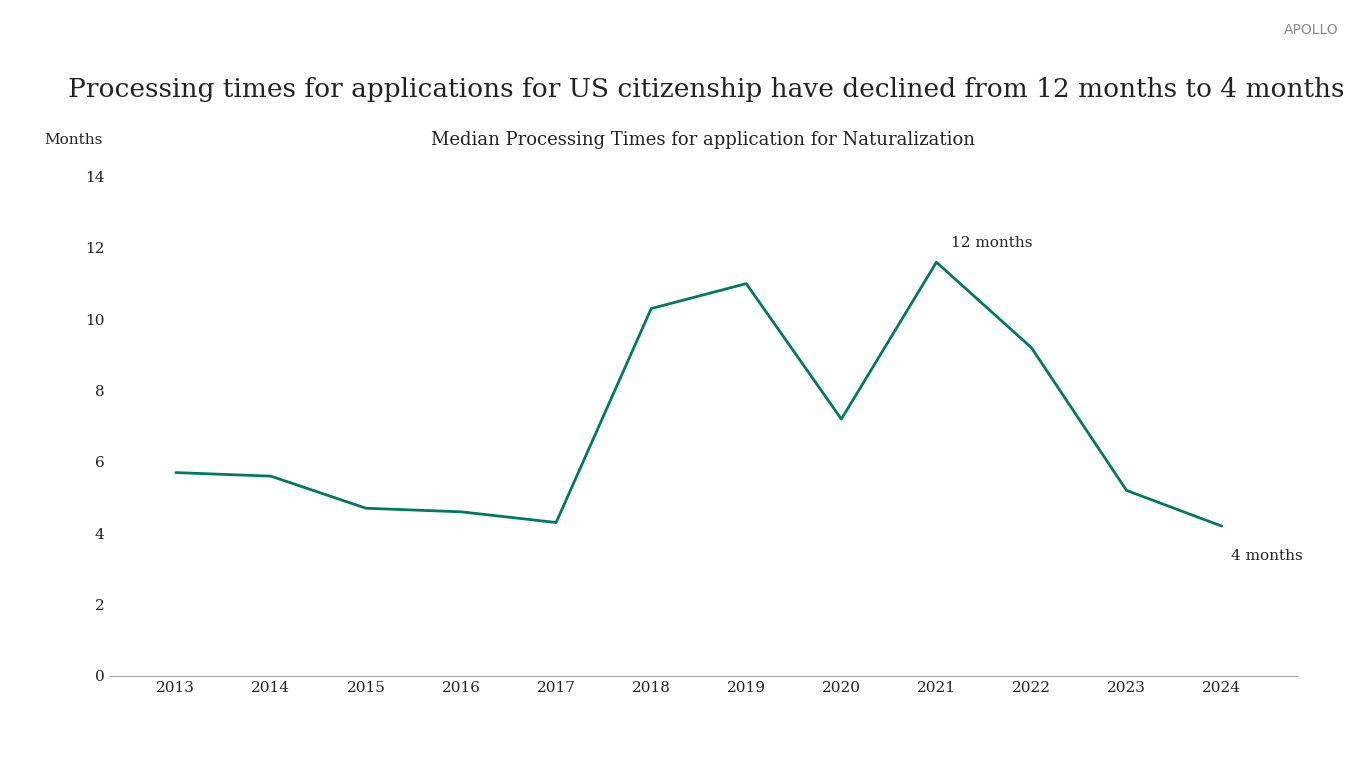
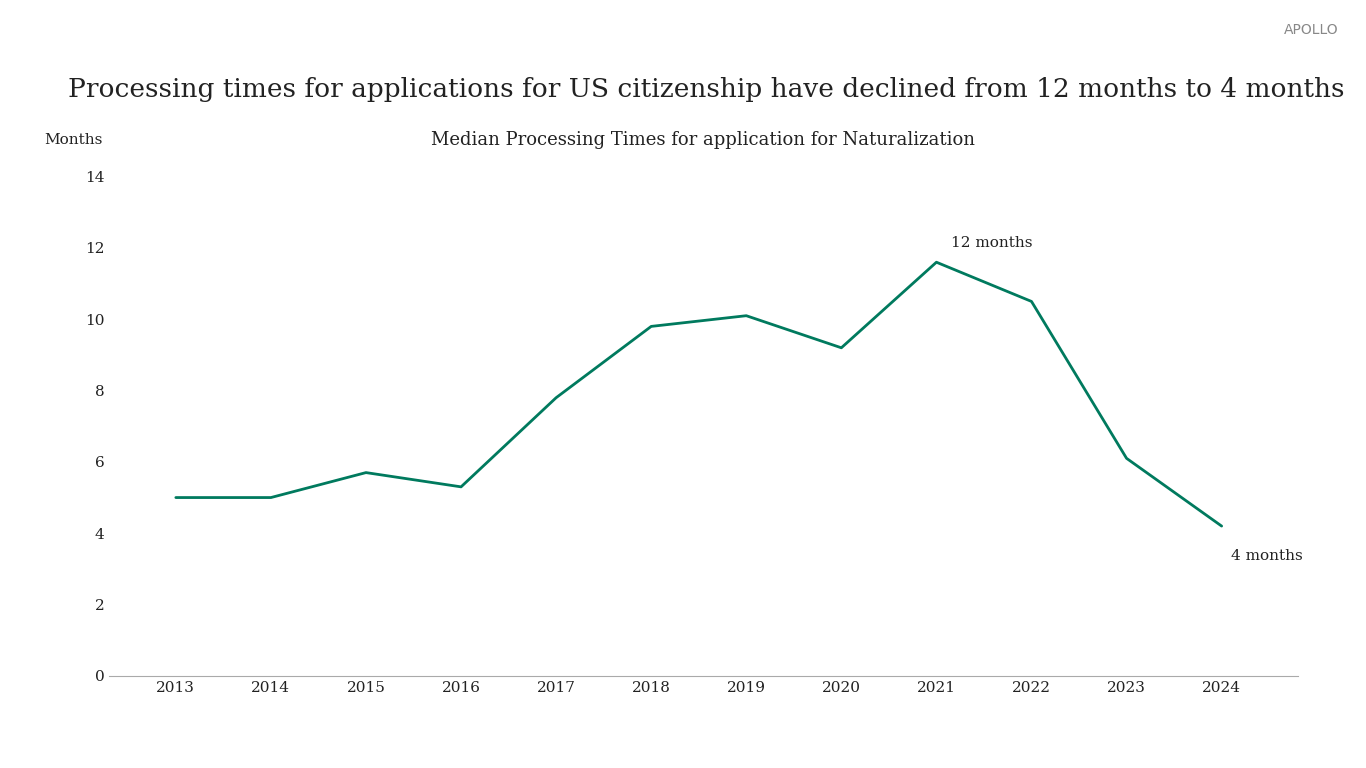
2013: 5.7 -> 5.0
2014: 5.6 -> 5.0
2015: 4.7 -> 5.7
2016: 4.6 -> 5.3
2017: 4.3 -> 7.8
2018: 10.3 -> 9.8
2019: 11.0 -> 10.1
2020: 7.2 -> 9.2
2022: 9.2 -> 10.5
2023: 5.2 -> 6.1
